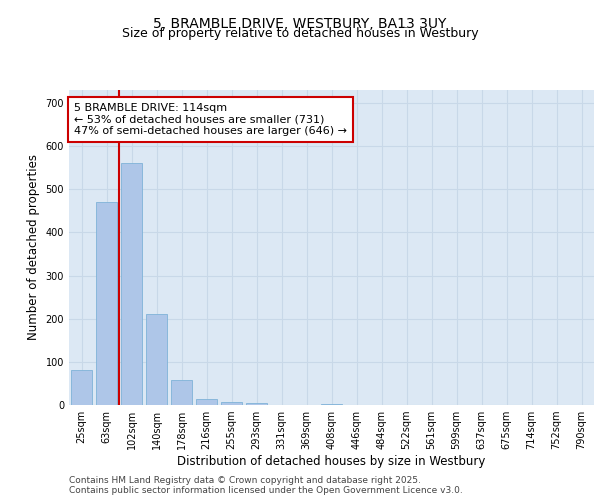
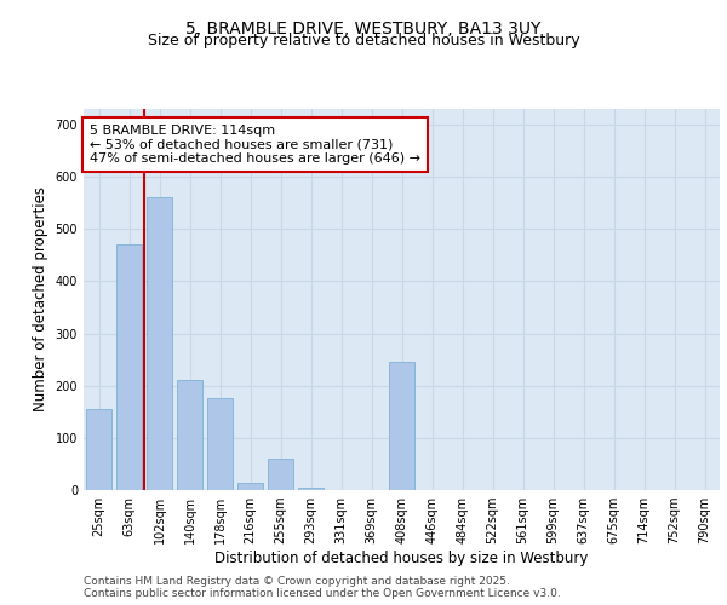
25sqm: 80 -> 155
178sqm: 57 -> 175
255sqm: 8 -> 60
408sqm: 3 -> 245
